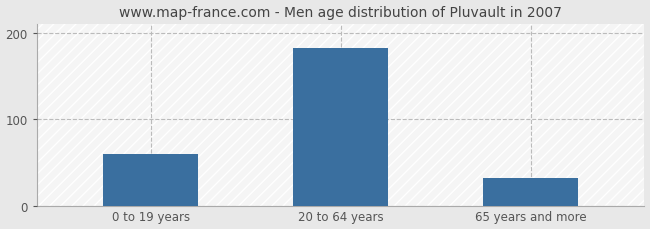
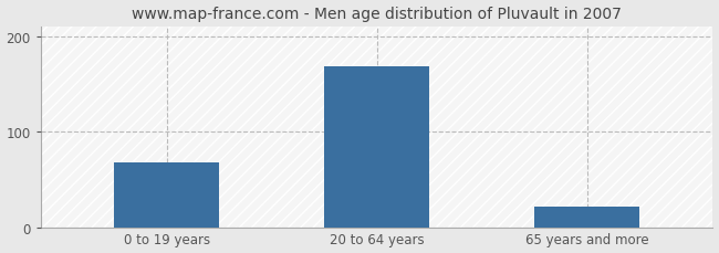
0 to 19 years: 60 -> 68
20 to 64 years: 182 -> 168
65 years and more: 32 -> 22
